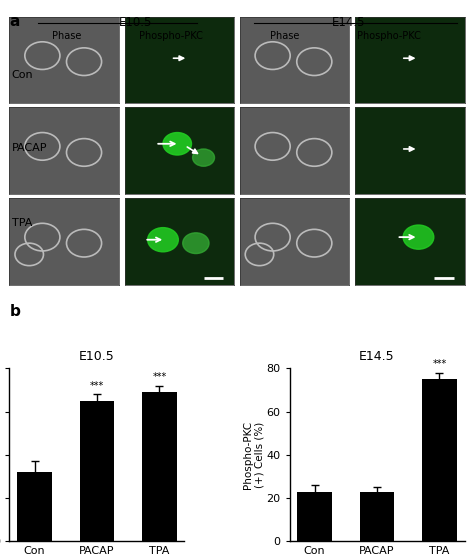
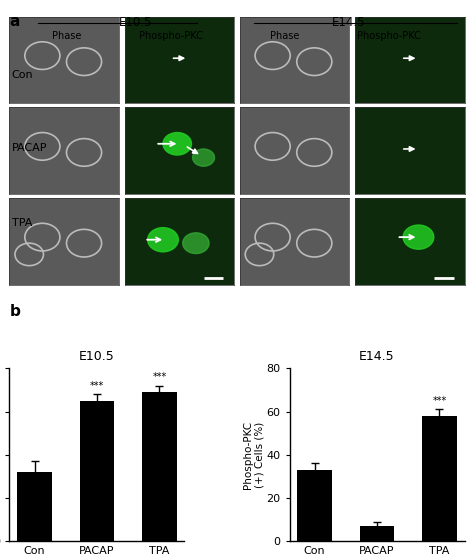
E14.5/Con: 23 -> 33
E14.5/PACAP: 23 -> 7
E14.5/TPA: 75 -> 58
